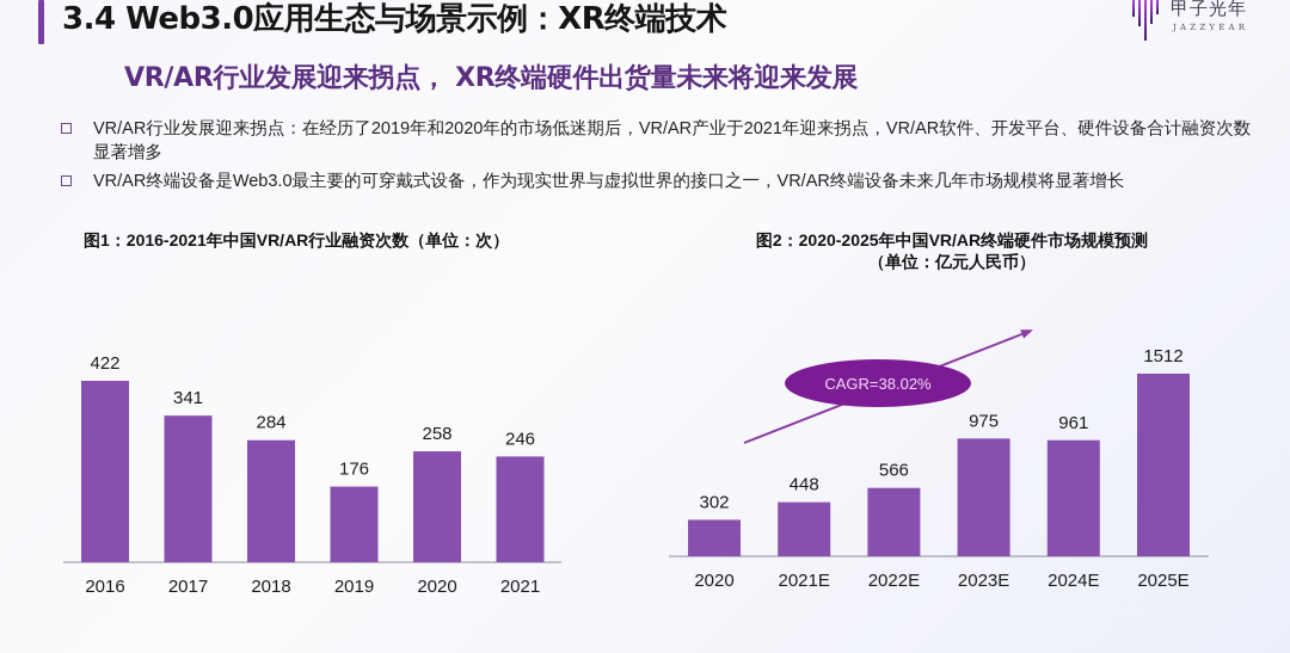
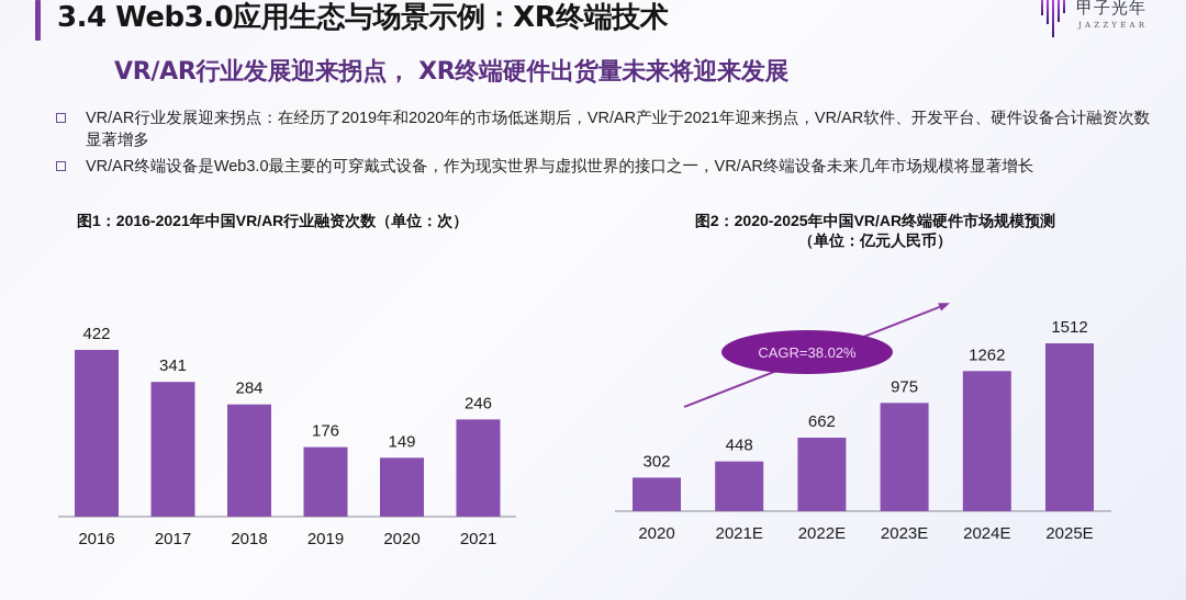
图1：2016-2021年中国VR/AR行业融资次数（单位：次）/2020: 258 -> 149
图2：2020-2025年中国VR/AR终端硬件市场规模预测/2022E: 566 -> 662
图2：2020-2025年中国VR/AR终端硬件市场规模预测/2024E: 961 -> 1262
